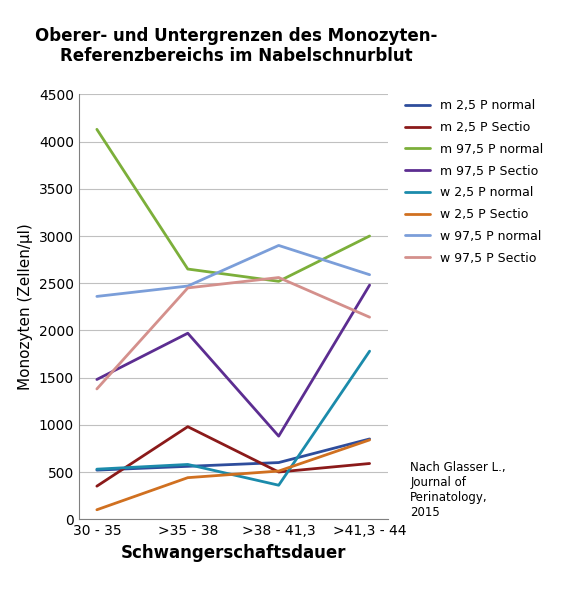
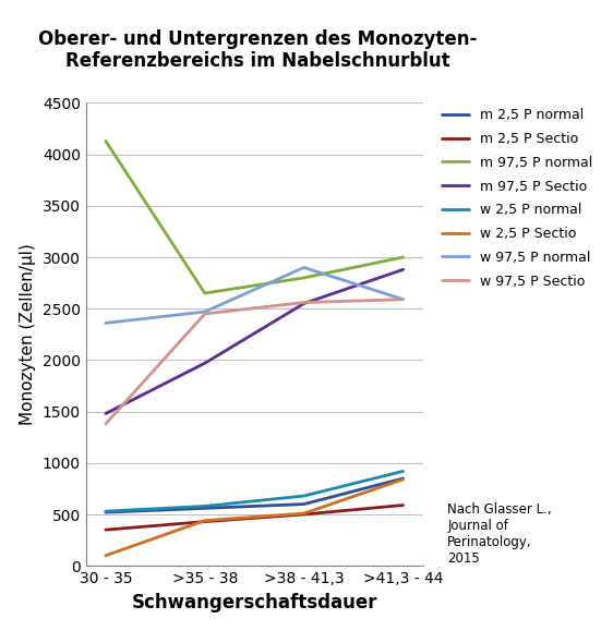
m 2,5 P Sectio/>35 - 38: 980 -> 430
m 97,5 P normal/>38 - 41,3: 2520 -> 2800
m 97,5 P Sectio/>38 - 41,3: 880 -> 2550
w 2,5 P normal/>38 - 41,3: 360 -> 680
m 97,5 P Sectio/>41,3 - 44: 2480 -> 2880
w 2,5 P normal/>41,3 - 44: 1780 -> 920
w 97,5 P Sectio/>41,3 - 44: 2140 -> 2590
